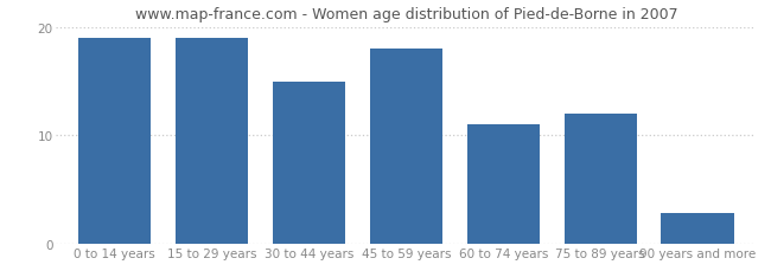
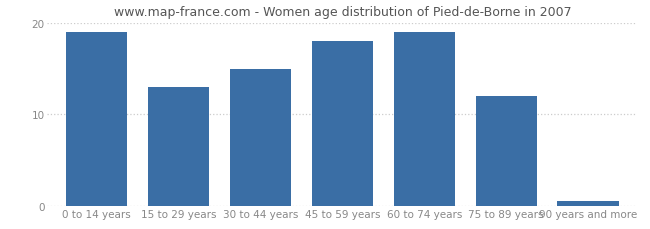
15 to 29 years: 19.0 -> 13.0
60 to 74 years: 11.0 -> 19.0
90 years and more: 2.8 -> 0.5
